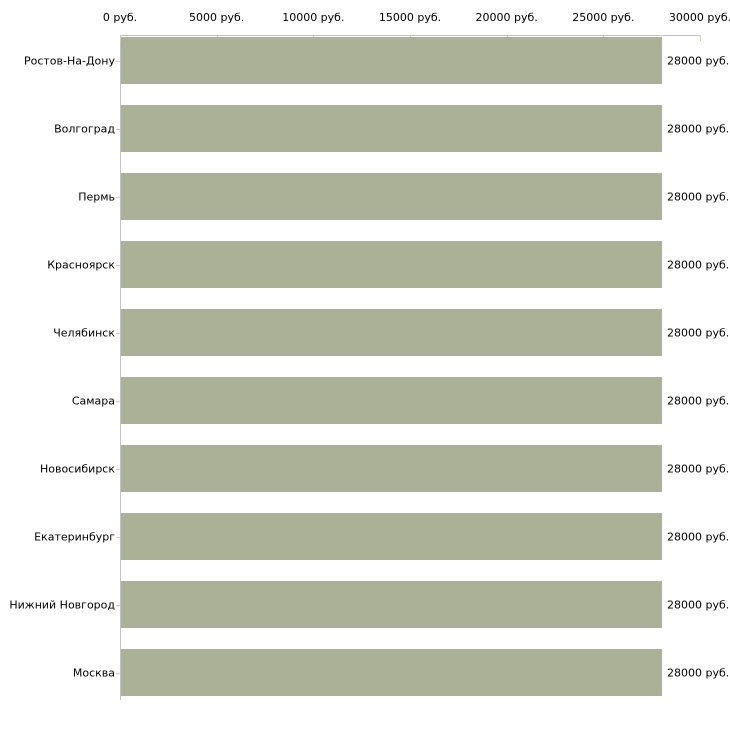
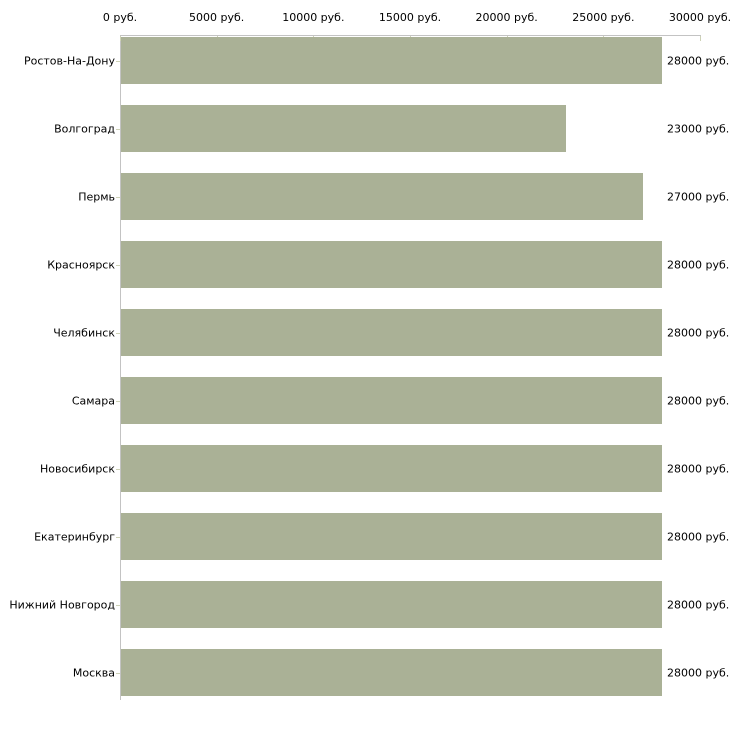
Волгоград: 28000 -> 23000
Пермь: 28000 -> 27000
